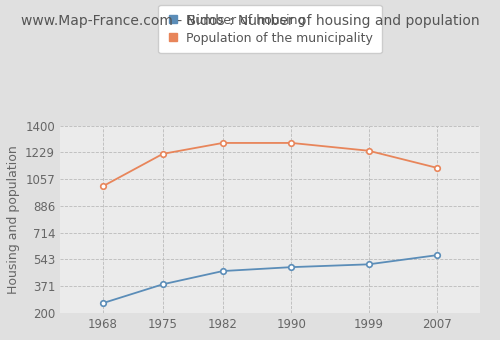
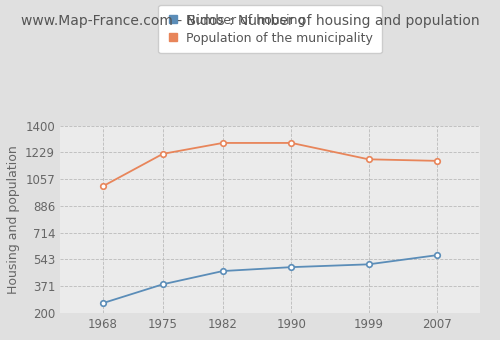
Population of the municipality/1999: 1240 -> 1180
Population of the municipality/2007: 1130 -> 1180
